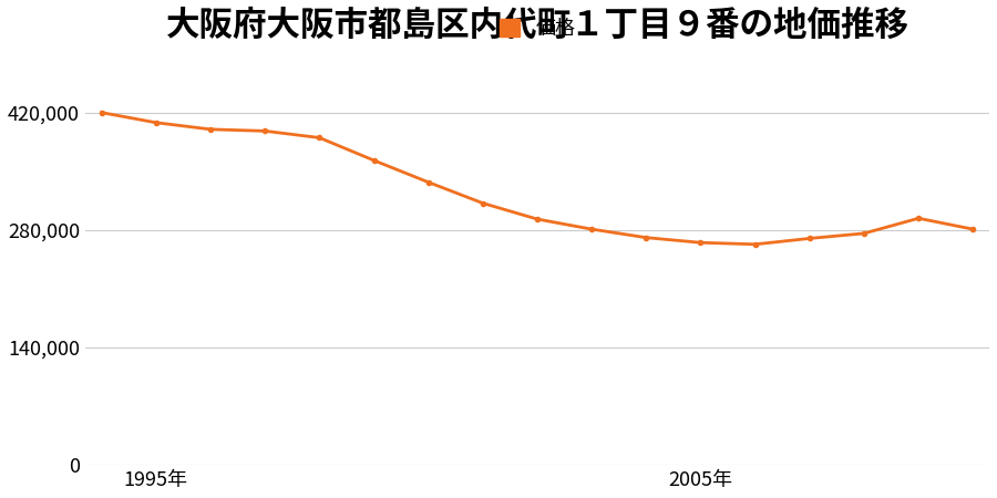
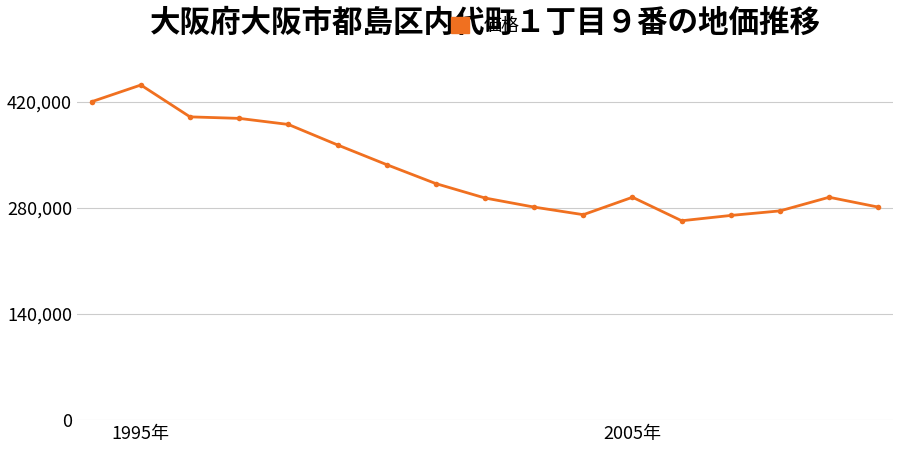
1995年: 408,000 -> 442,000
2005年: 265,000 -> 294,000
